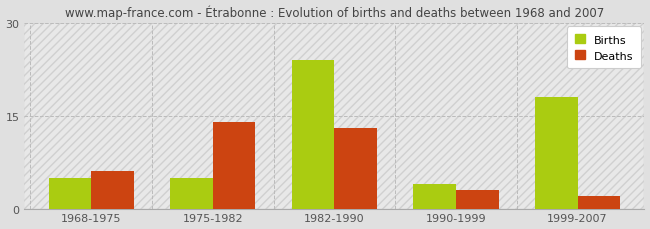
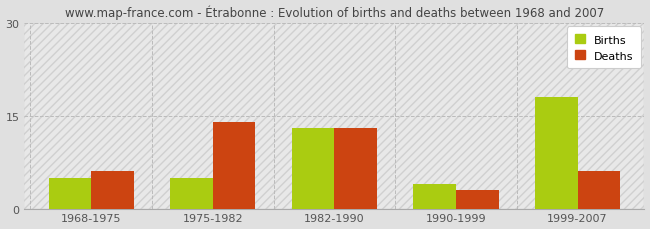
Births/1982-1990: 24 -> 13
Deaths/1999-2007: 2 -> 6
